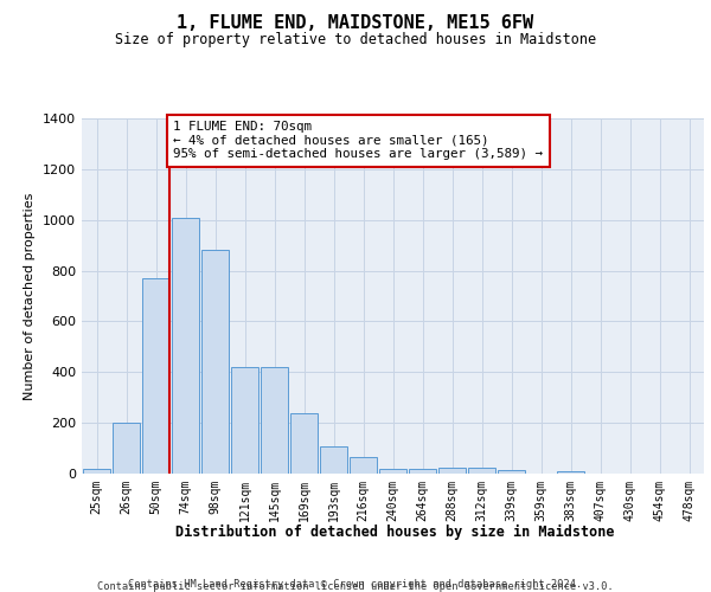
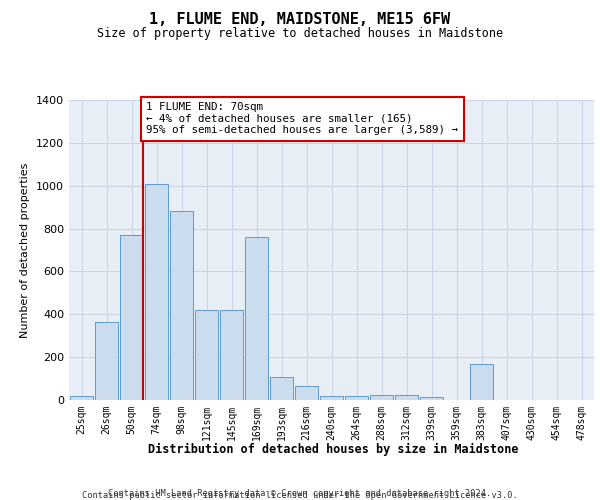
26sqm: 200 -> 365
169sqm: 240 -> 760
383sqm: 10 -> 170
